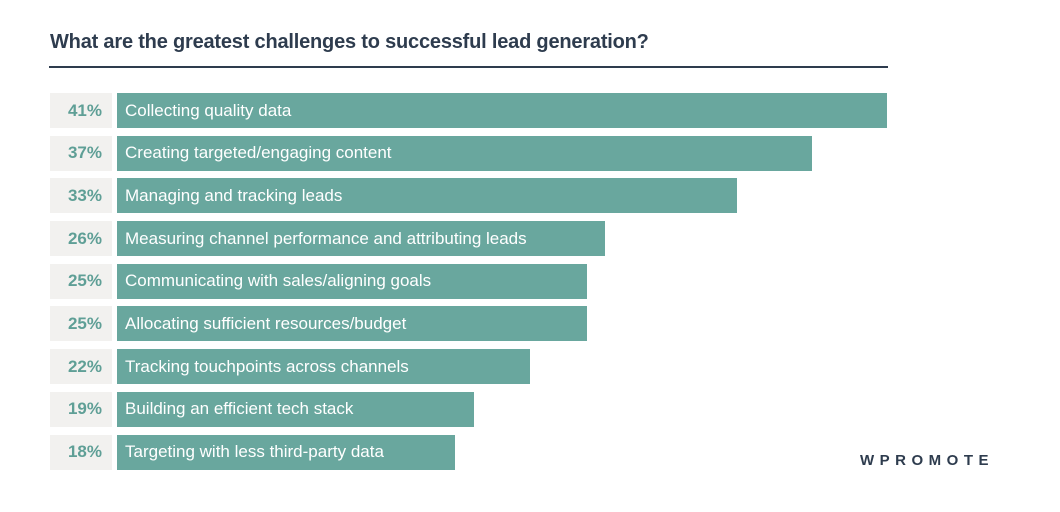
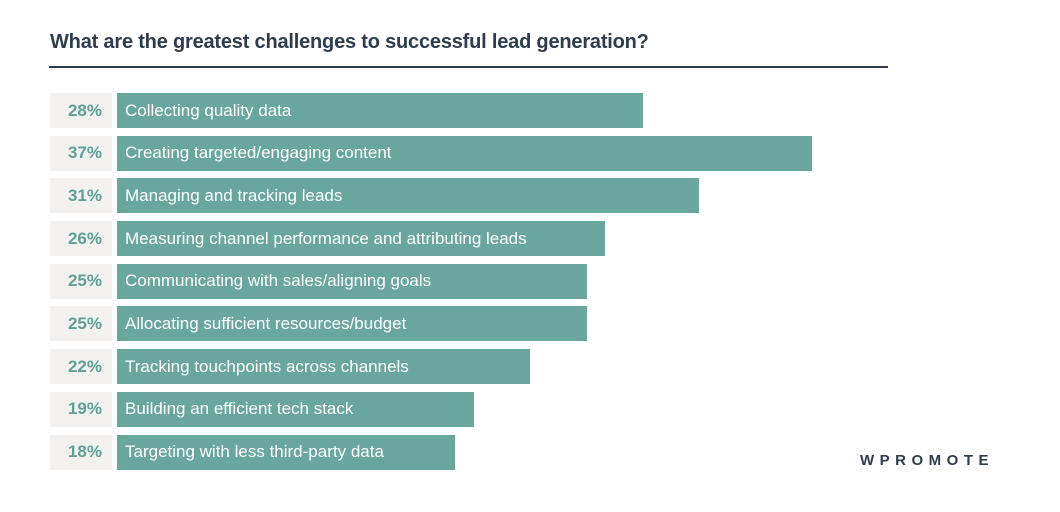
Collecting quality data: 41% -> 28%
Managing and tracking leads: 33% -> 31%
